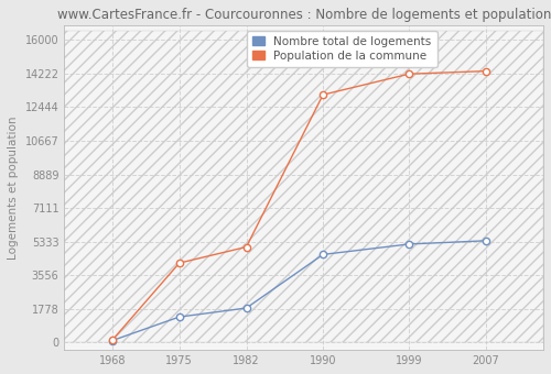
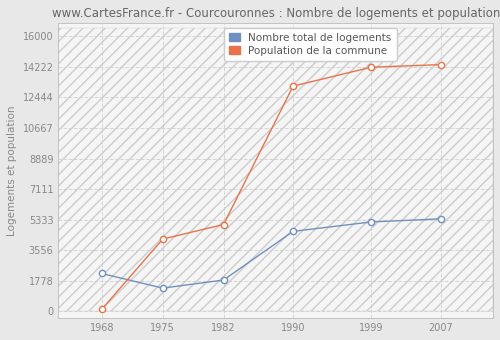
Nombre total de logements/1968: 100 -> 2200
